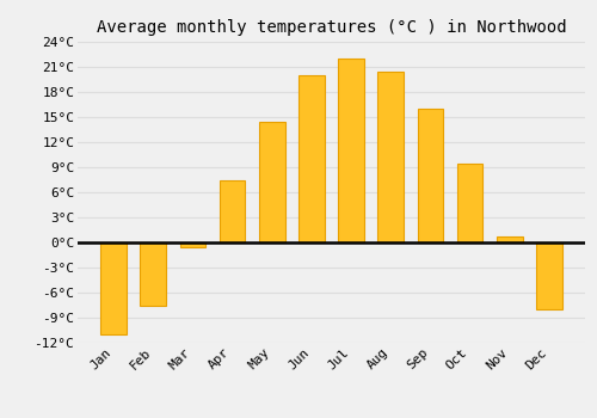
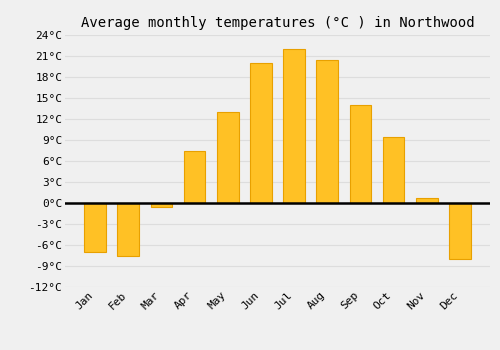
Jan: -11.0°C -> -7.0°C
May: 14.5°C -> 13.0°C
Sep: 16.0°C -> 14.0°C
